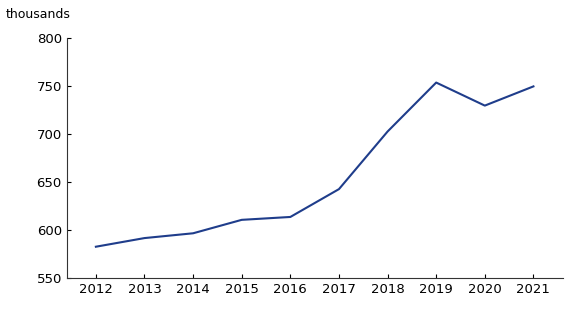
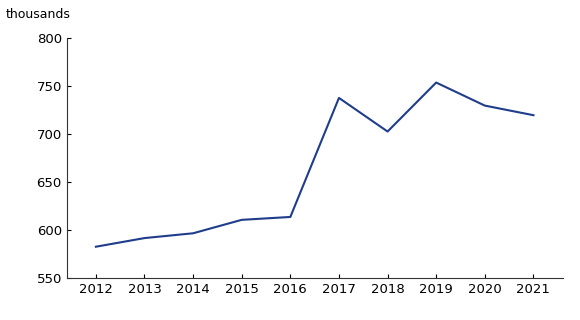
2017: 643 -> 738
2021: 750 -> 720
